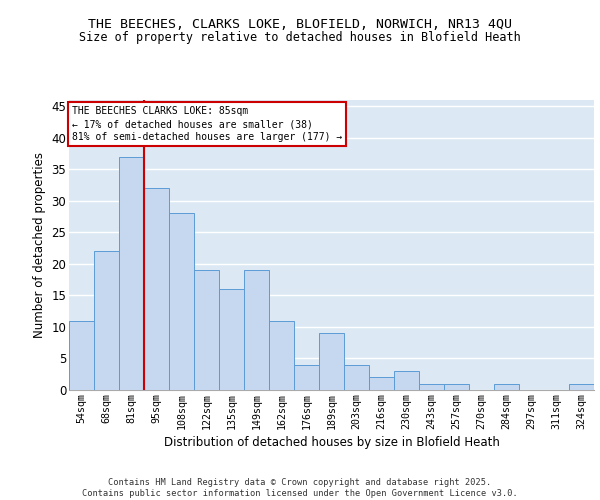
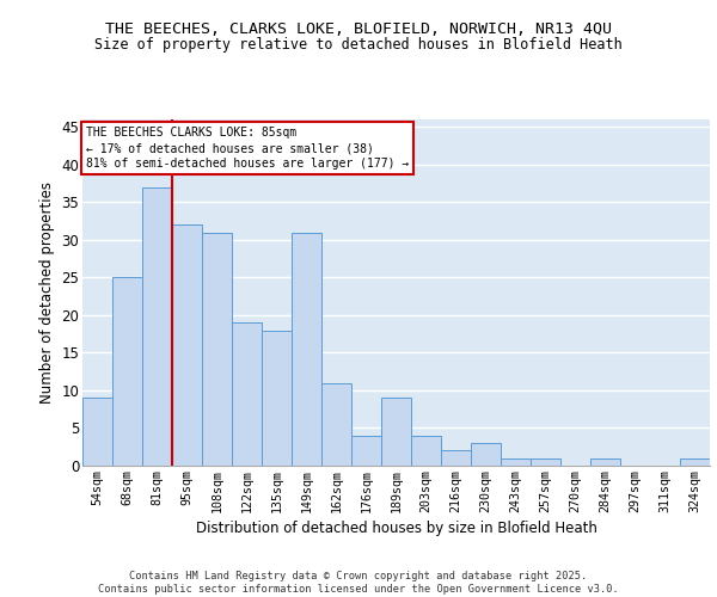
54sqm: 11 -> 9
68sqm: 22 -> 25
108sqm: 28 -> 31
135sqm: 16 -> 18
149sqm: 19 -> 31
